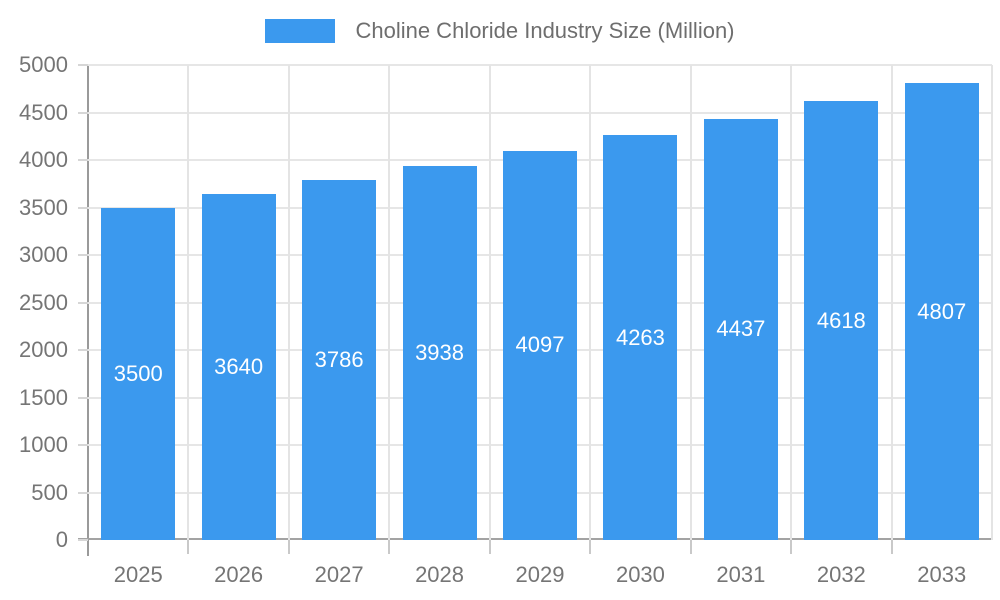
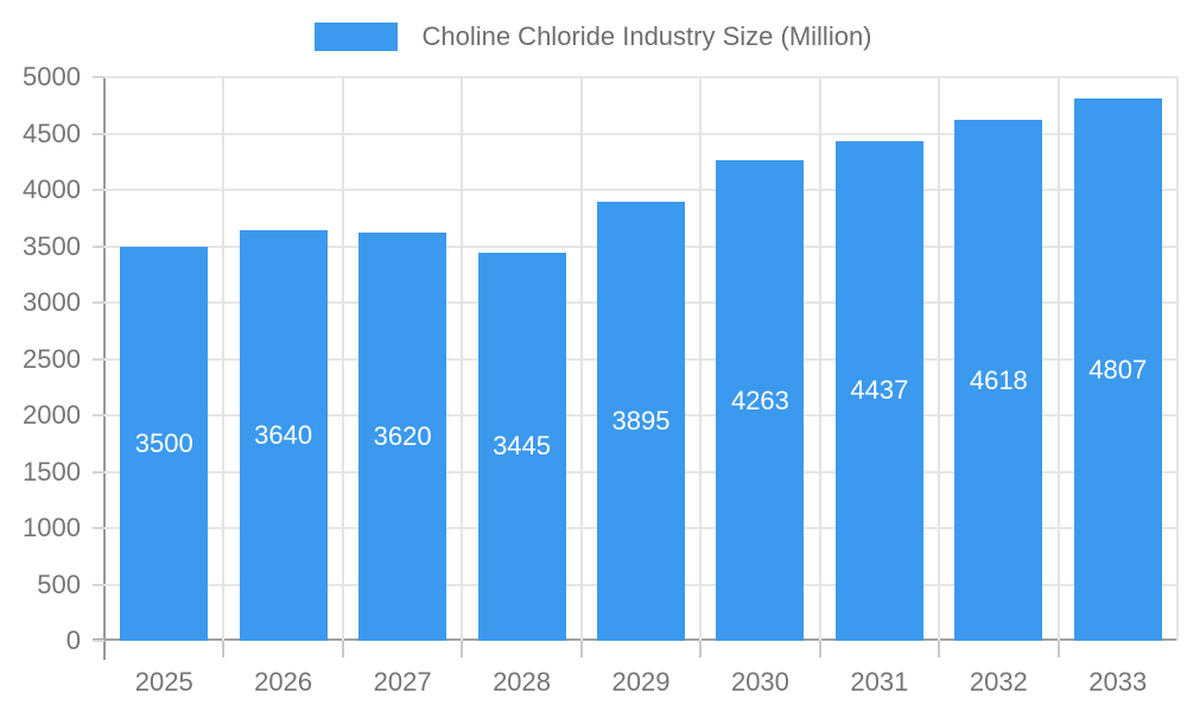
2027: 3786 -> 3620
2028: 3938 -> 3445
2029: 4097 -> 3895
